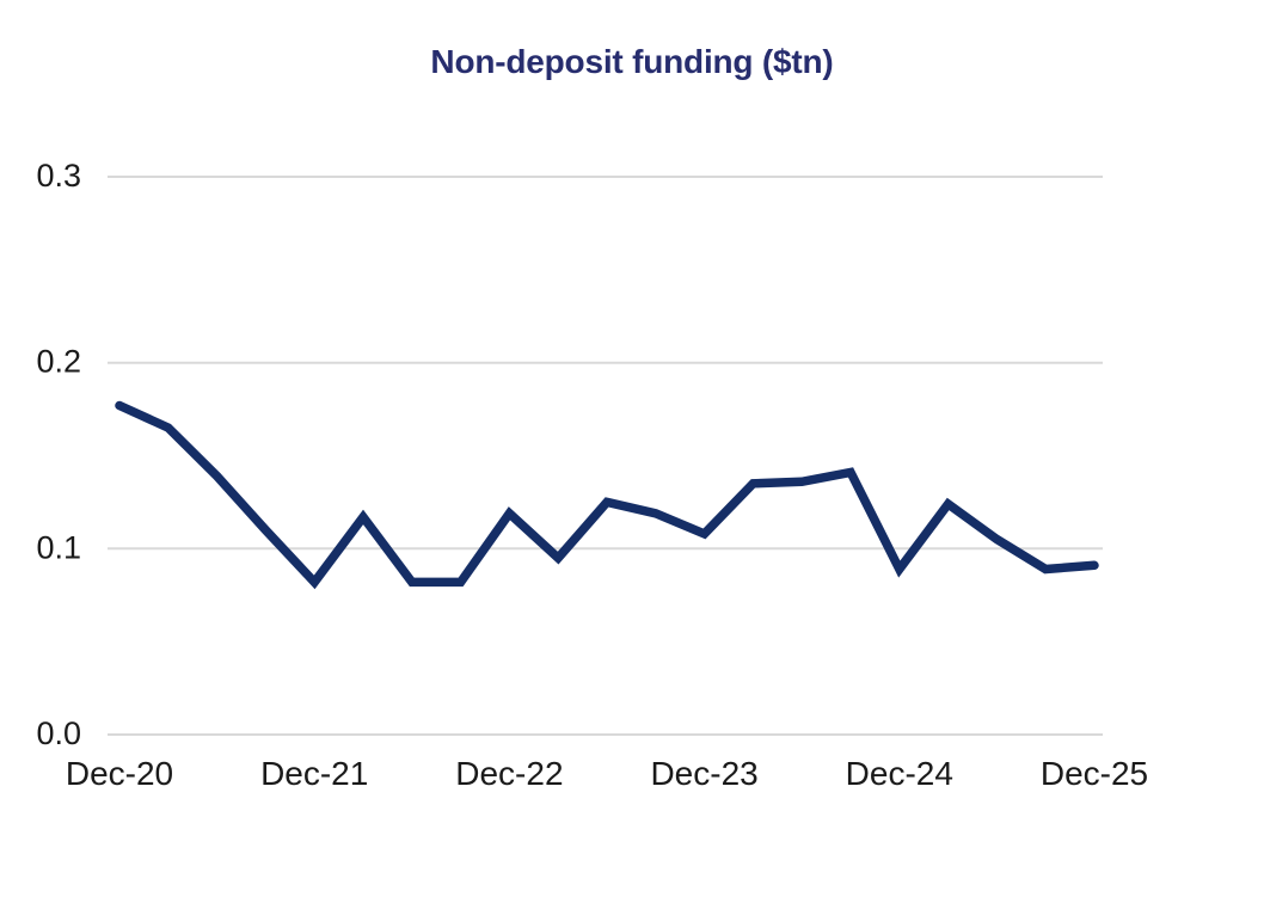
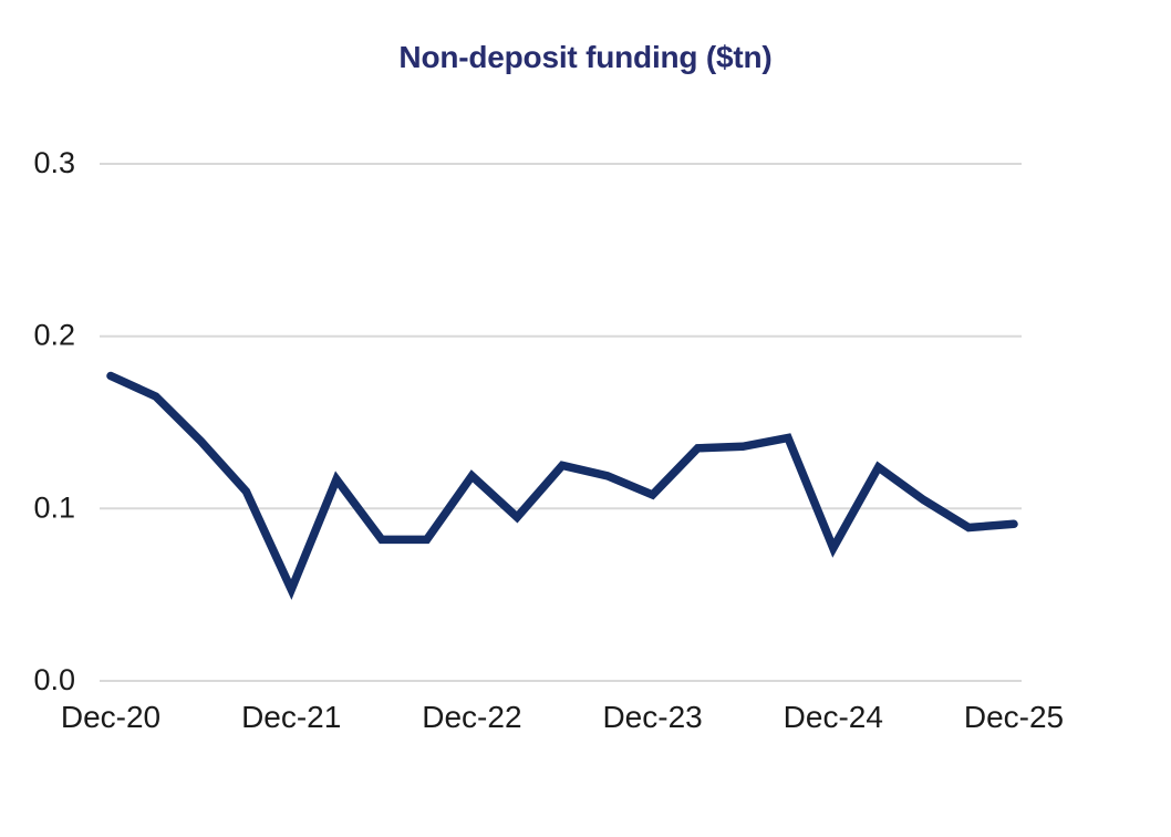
Dec-21: 0.082 -> 0.053
Dec-24: 0.089 -> 0.077
